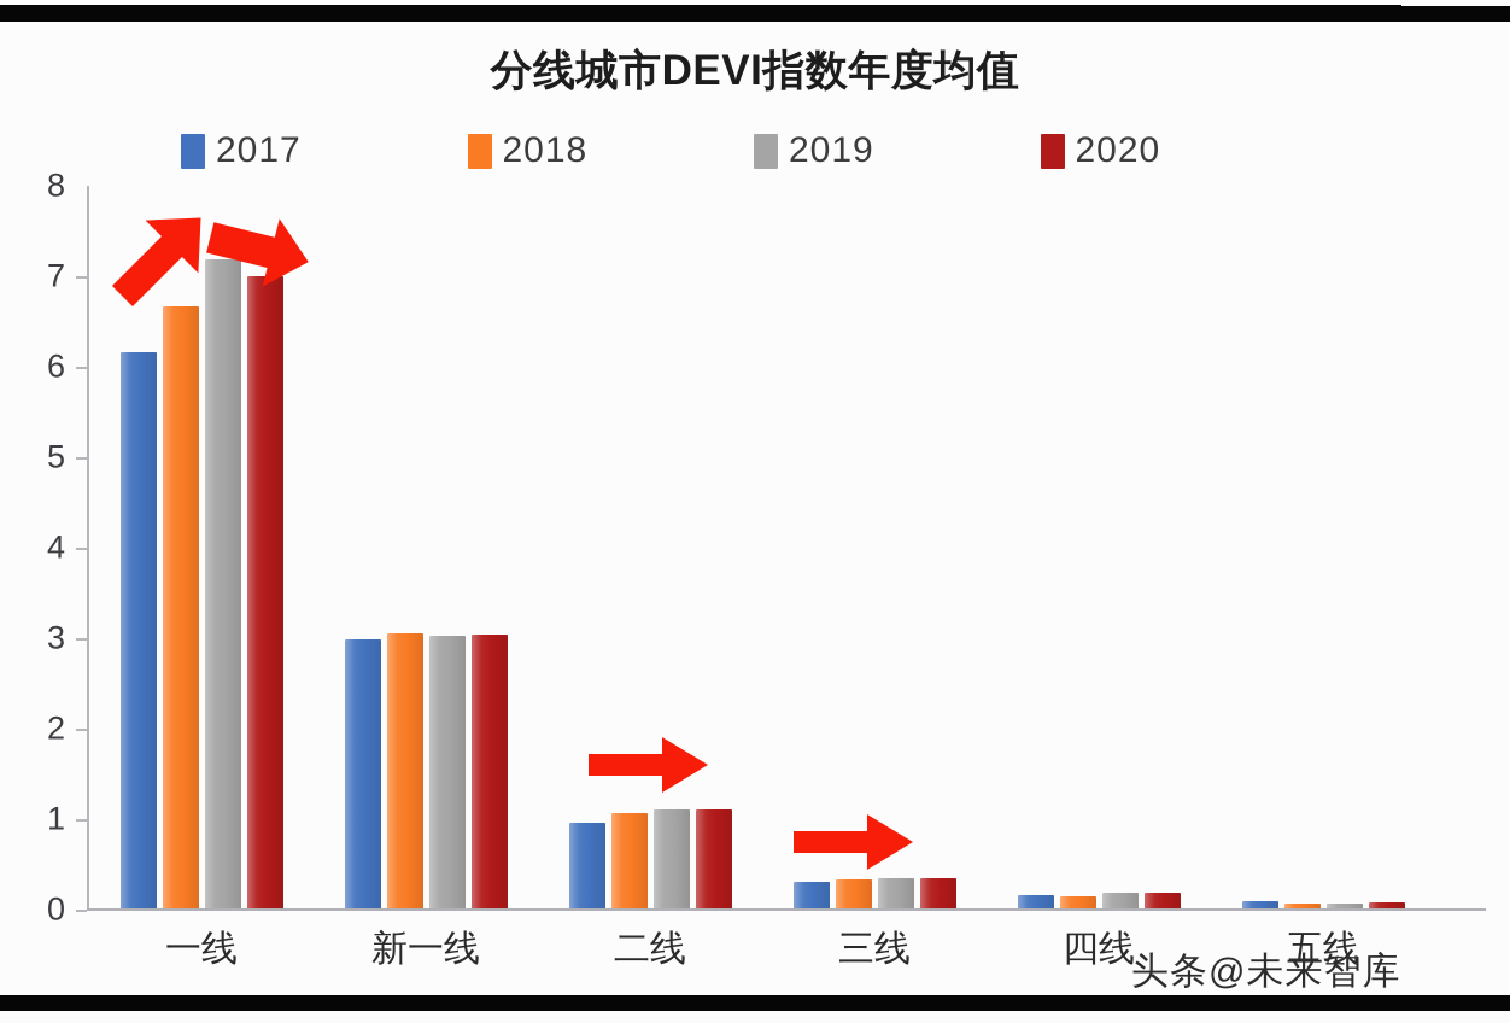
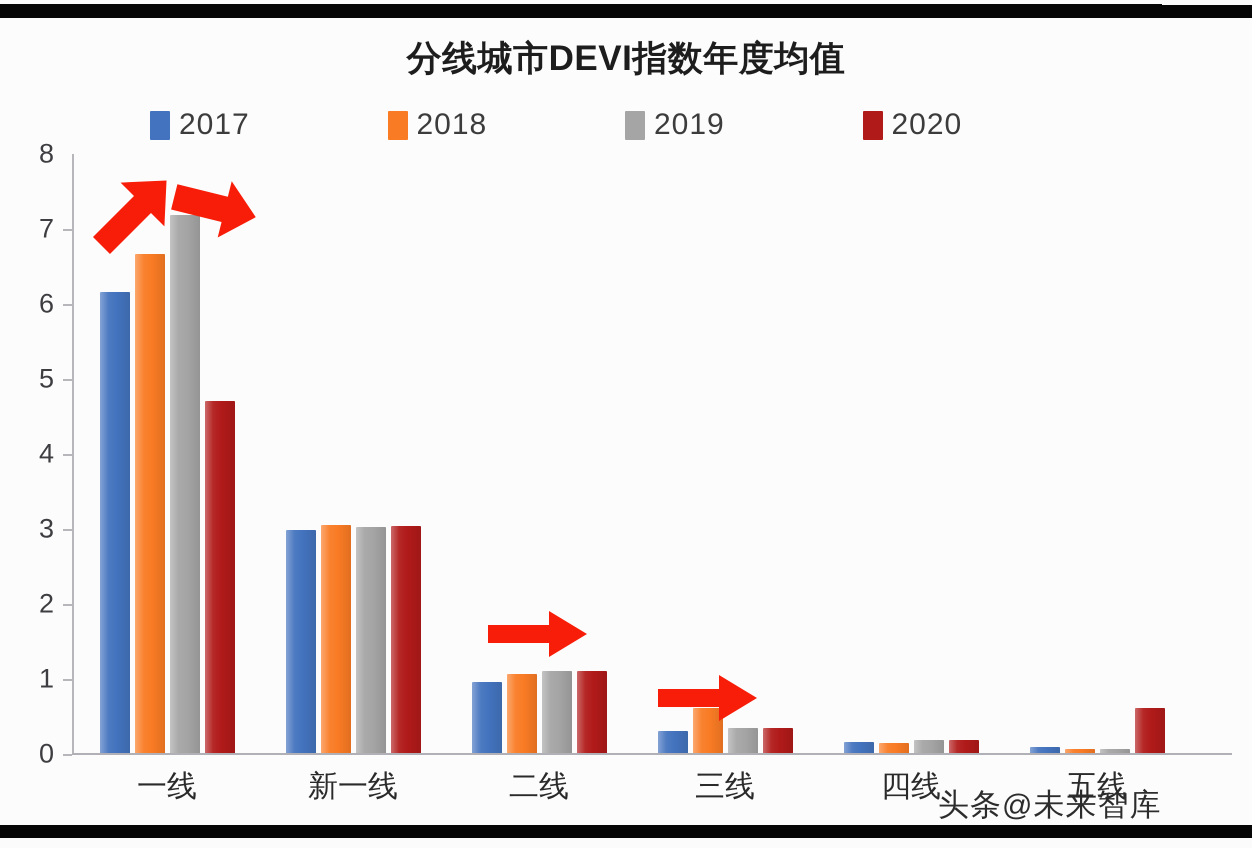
2020/一线: 7.0 -> 4.7
2018/三线: 0.3 -> 0.6
2020/五线: 0.1 -> 0.6
